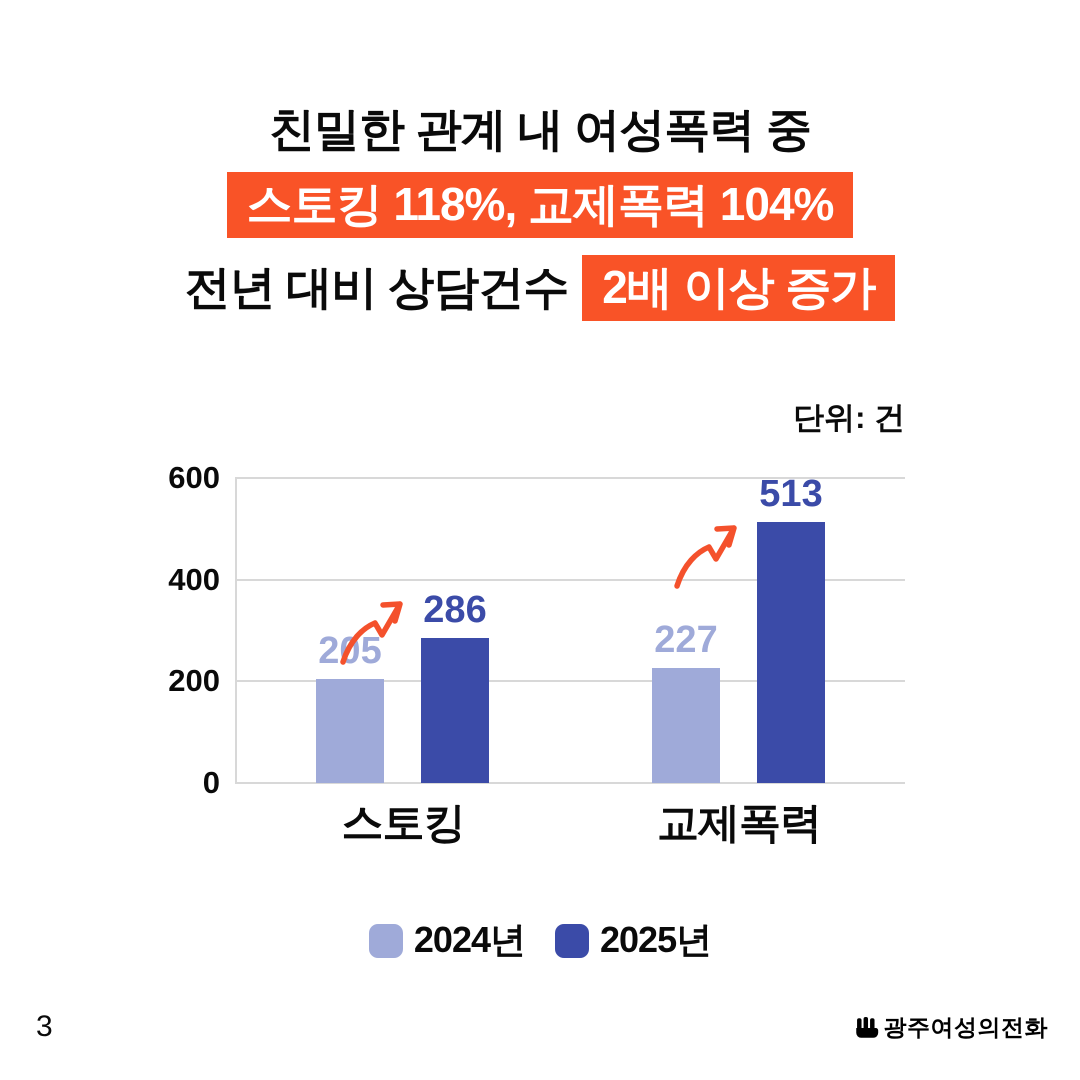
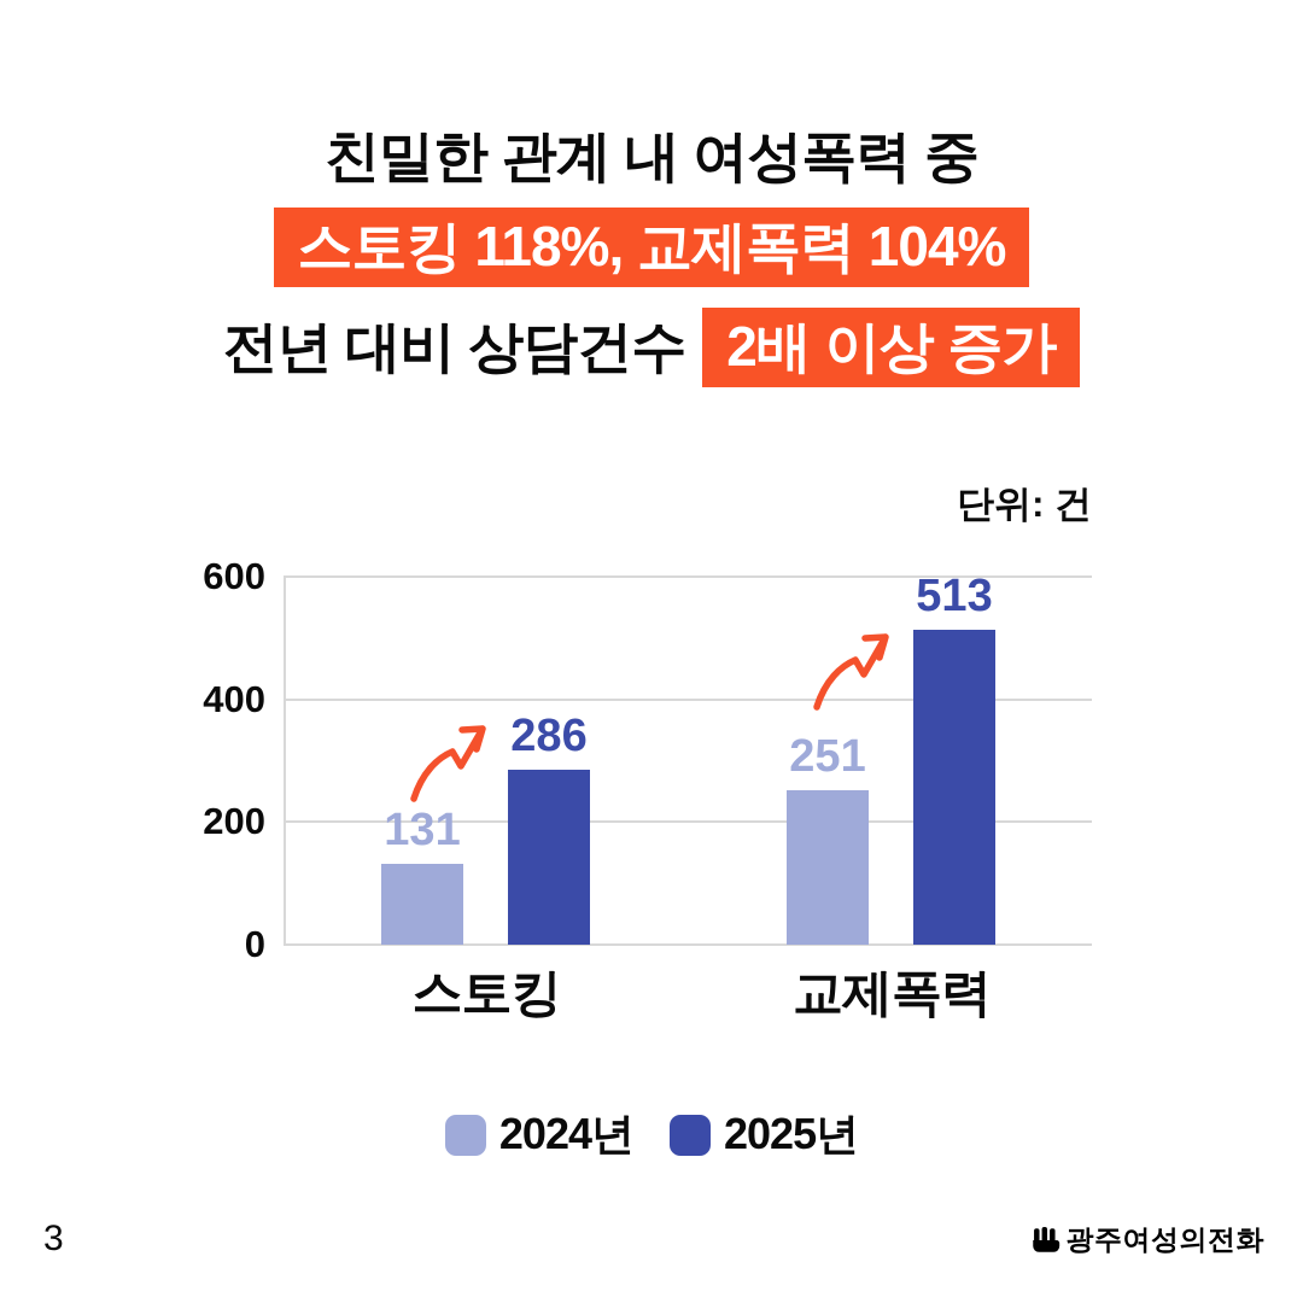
2024년/스토킹: 205 -> 131
2024년/교제폭력: 227 -> 251
